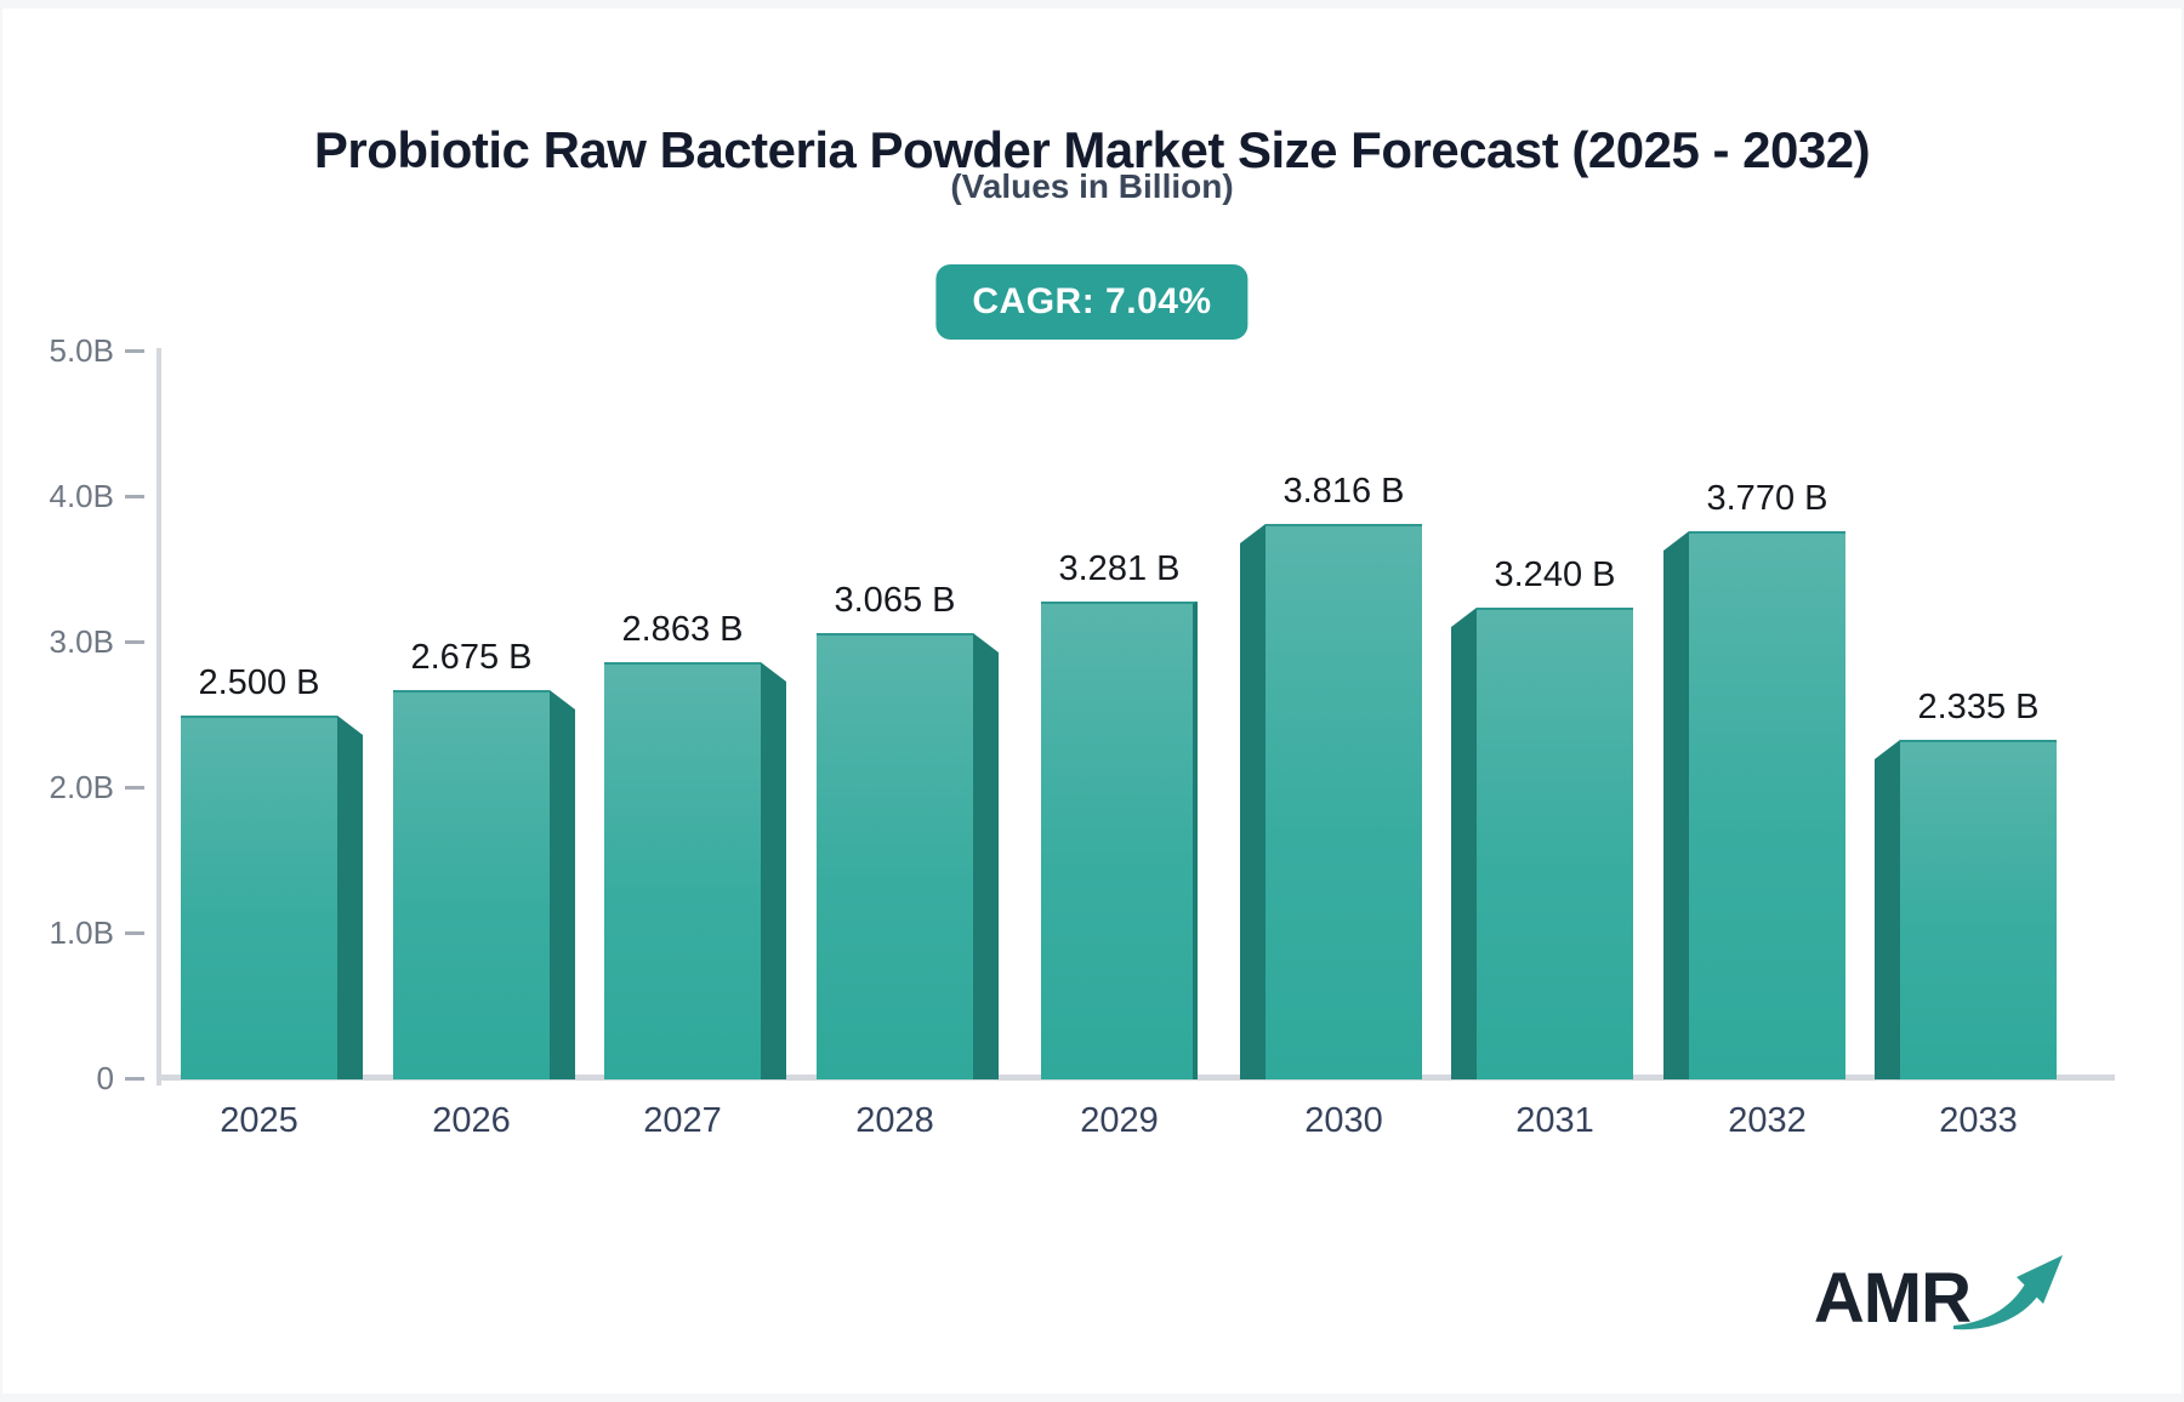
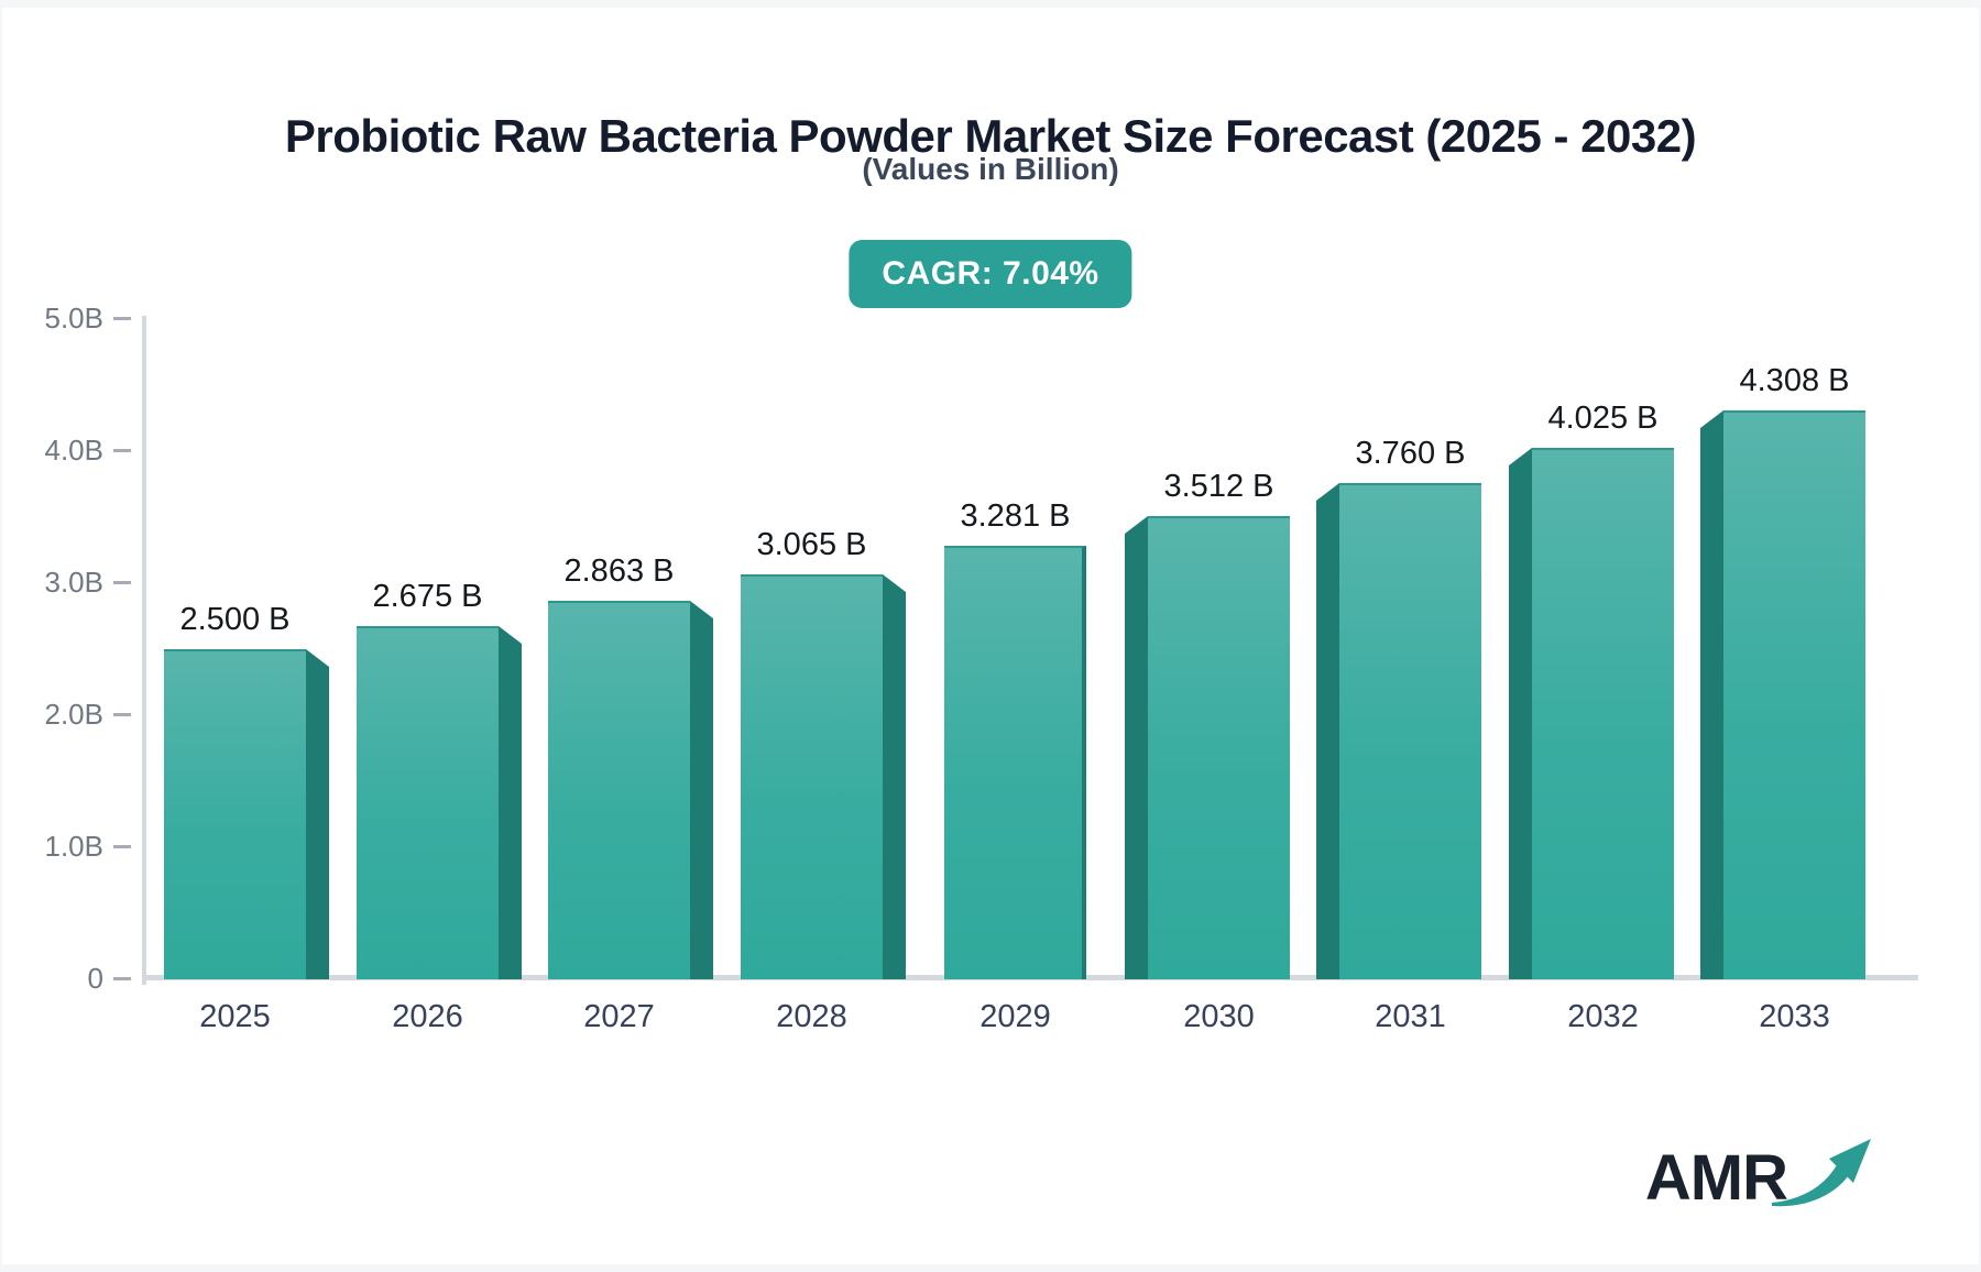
2030: 3.816 -> 3.512
2031: 3.240 -> 3.760
2032: 3.770 -> 4.025
2033: 2.335 -> 4.308
